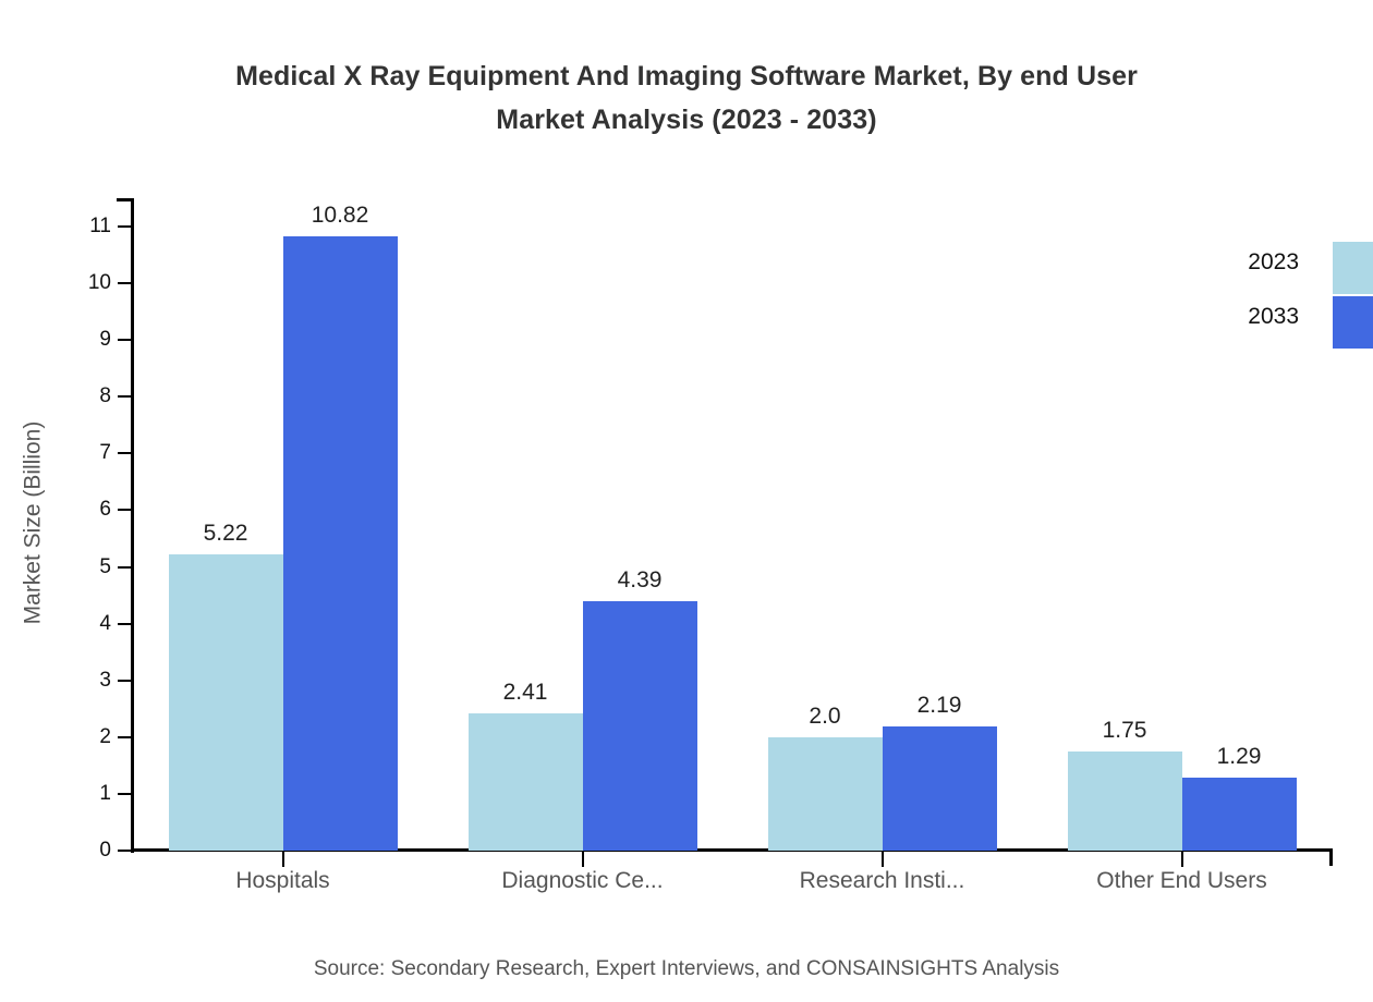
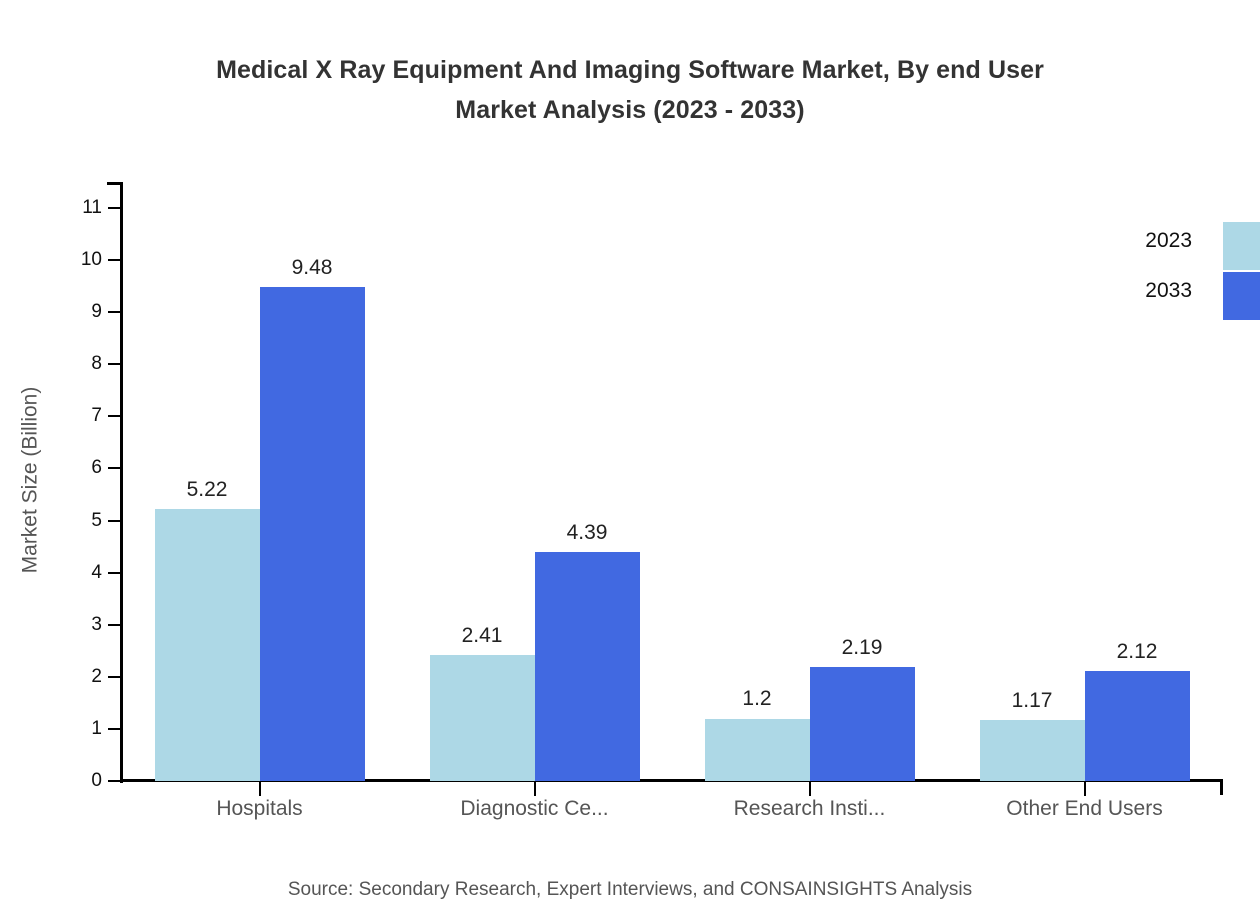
2033/Hospitals: 10.82 -> 9.48
2023/Research Insti...: 2.0 -> 1.2
2023/Other End Users: 1.75 -> 1.17
2033/Other End Users: 1.29 -> 2.12
